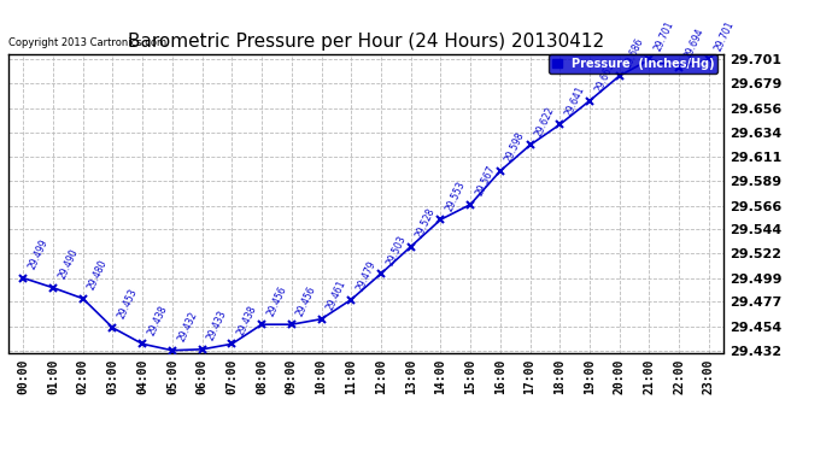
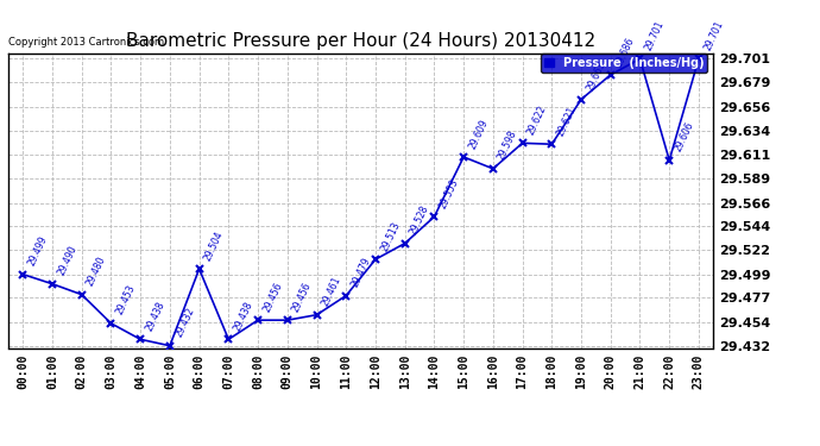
06:00: 29.433 -> 29.504
12:00: 29.503 -> 29.513
15:00: 29.567 -> 29.609
18:00: 29.641 -> 29.621
22:00: 29.694 -> 29.606
